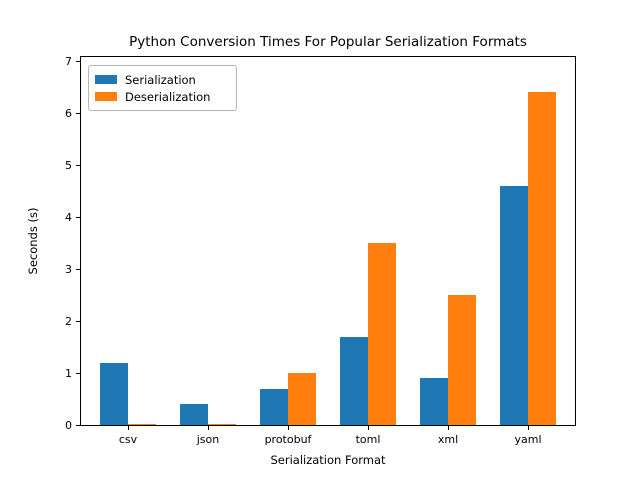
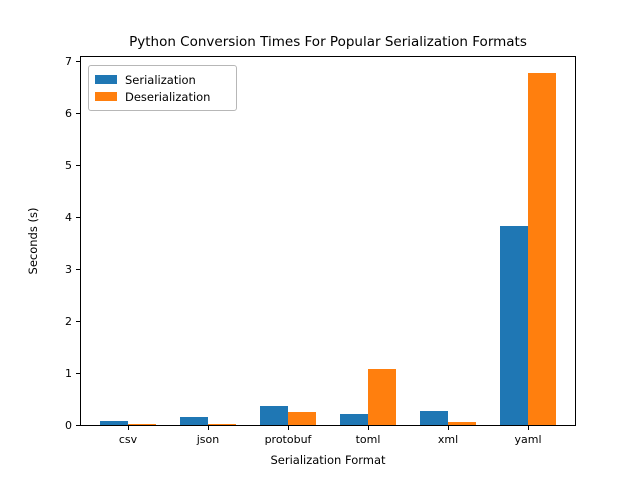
Serialization/csv: 1.2 -> 0.1
Serialization/json: 0.4 -> 0.2
Serialization/protobuf: 0.7 -> 0.4
Deserialization/protobuf: 1.0 -> 0.2
Serialization/toml: 1.7 -> 0.2
Deserialization/toml: 3.5 -> 1.1
Serialization/xml: 0.9 -> 0.3
Deserialization/xml: 2.5 -> 0.1
Serialization/yaml: 4.6 -> 3.8
Deserialization/yaml: 6.4 -> 6.8
